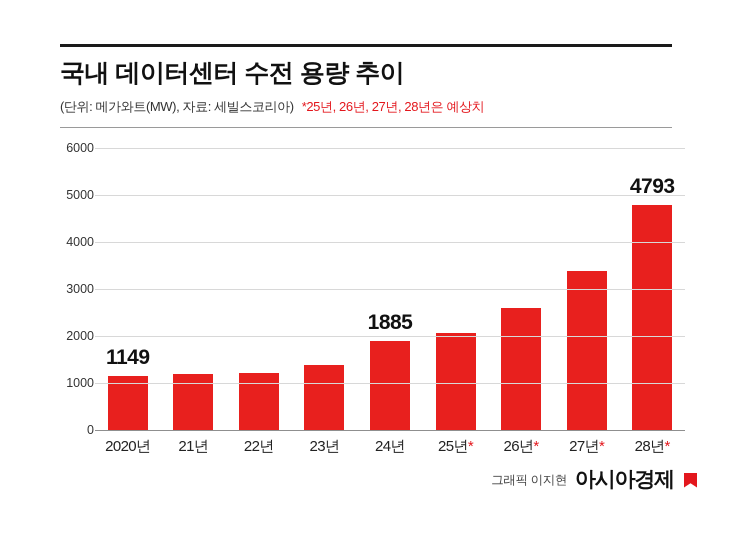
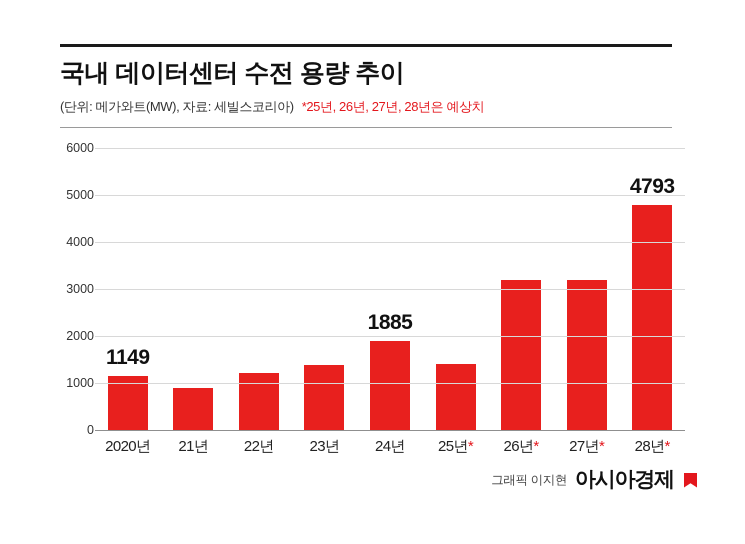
21년: 1200 -> 900
25년*: 2100 -> 1400
26년*: 2600 -> 3200
27년*: 3400 -> 3200
